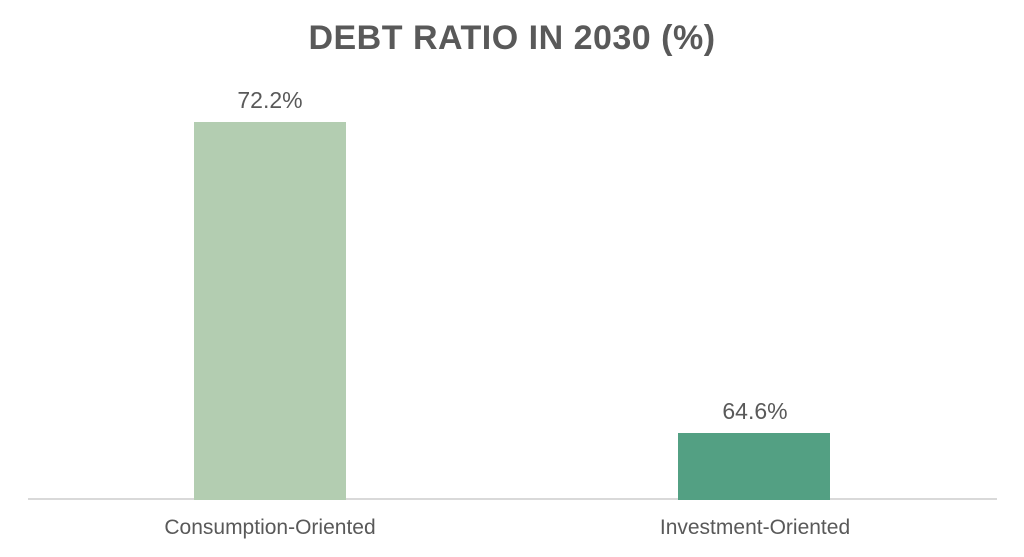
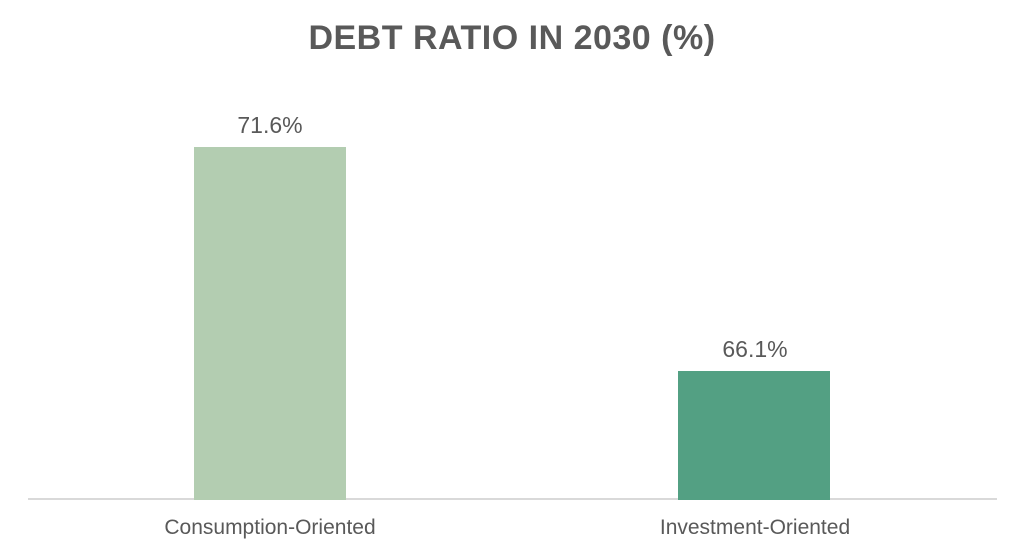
Consumption-Oriented: 72.2% -> 71.6%
Investment-Oriented: 64.6% -> 66.1%
